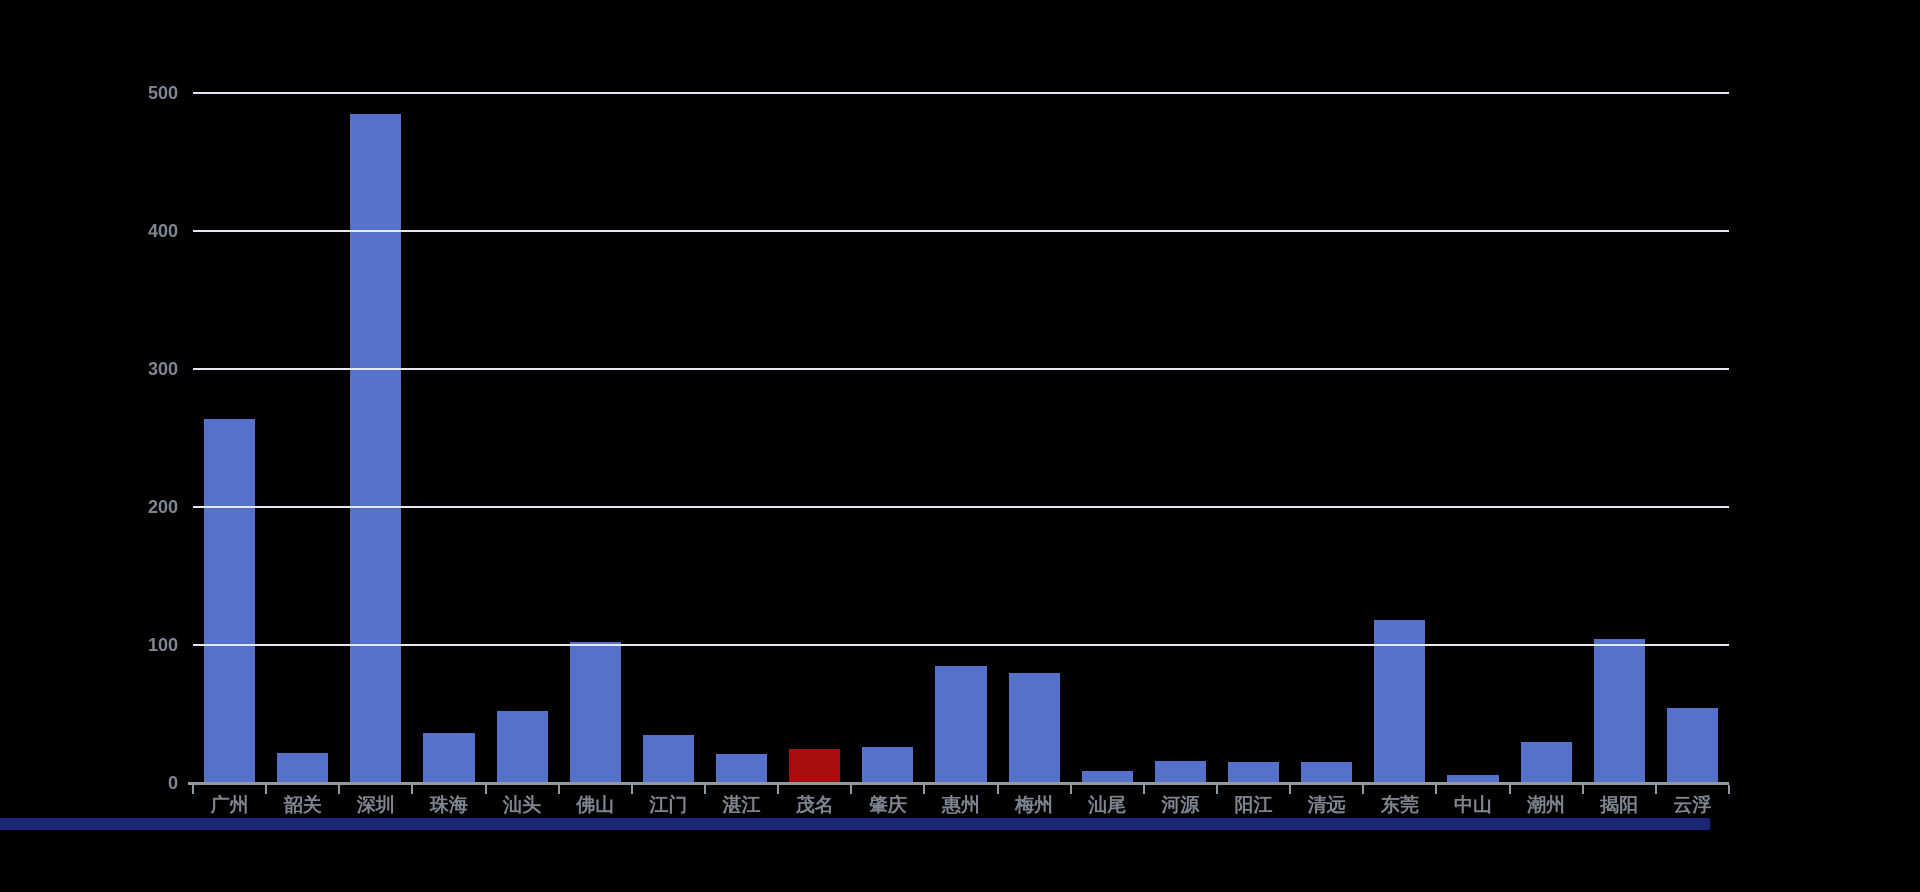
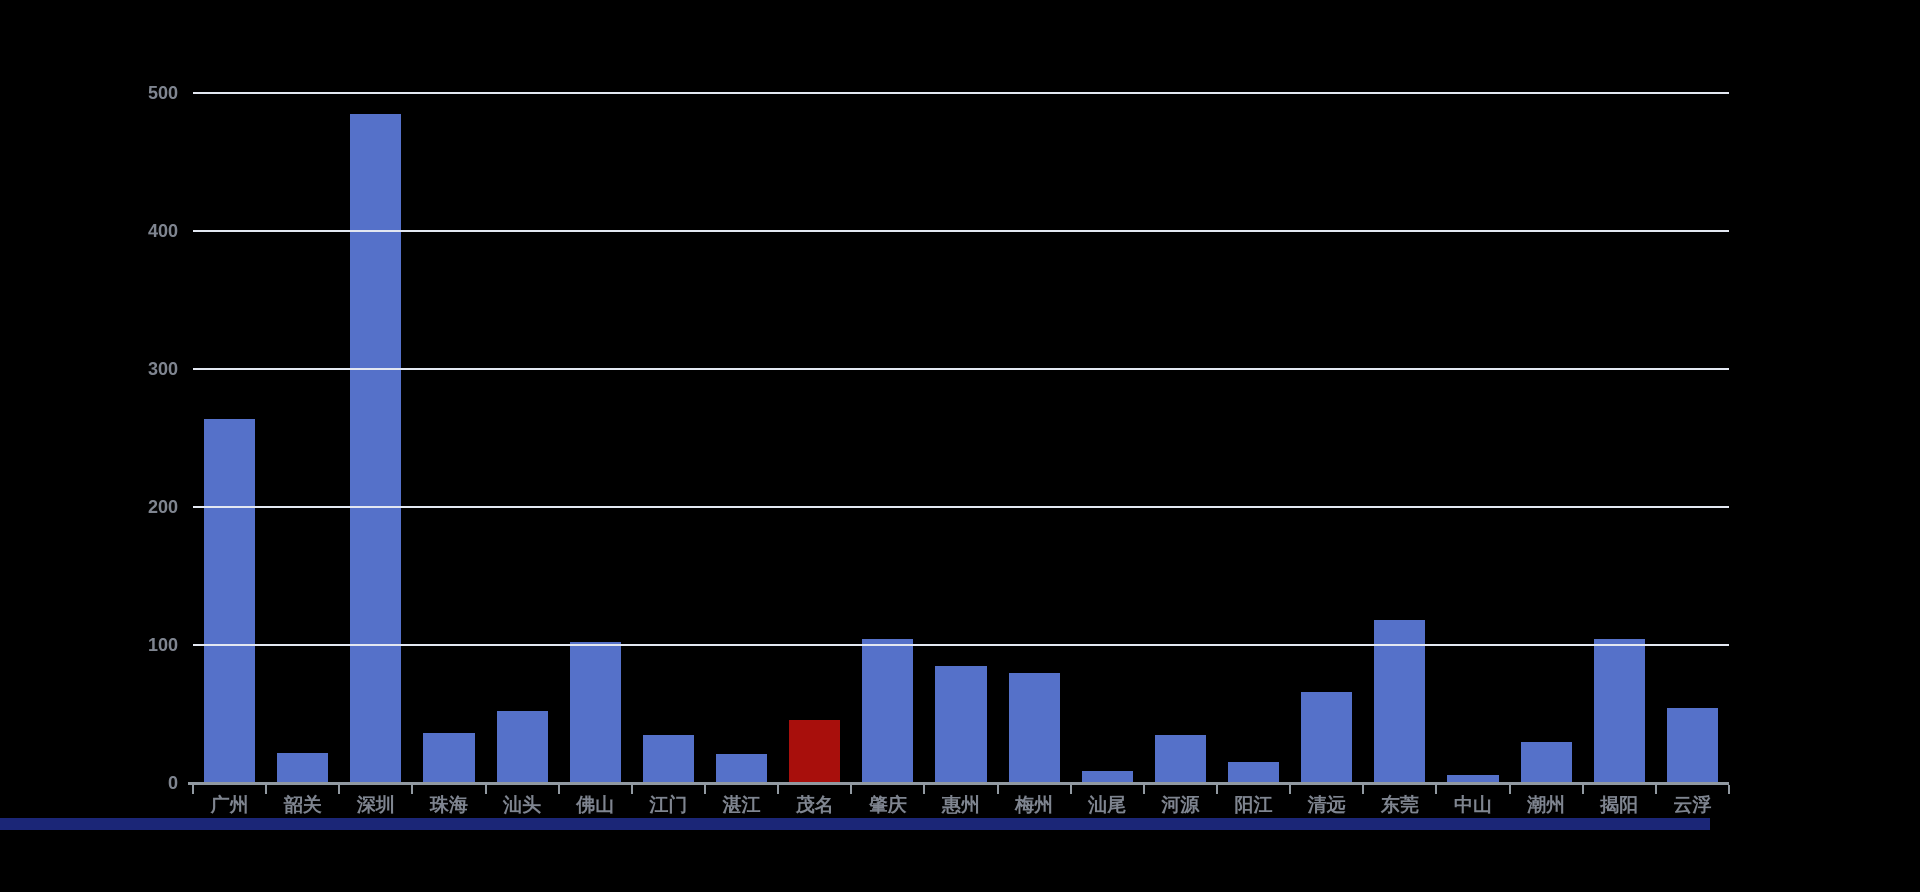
茂名: 25 -> 46
肇庆: 26 -> 104
河源: 16 -> 35
清远: 15 -> 66
